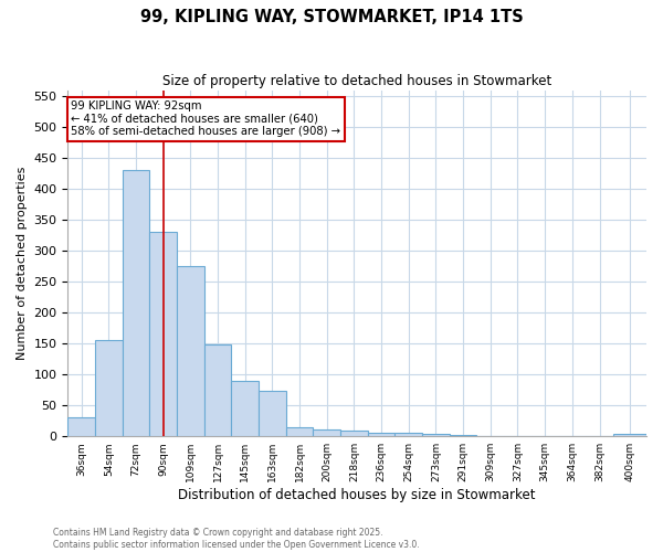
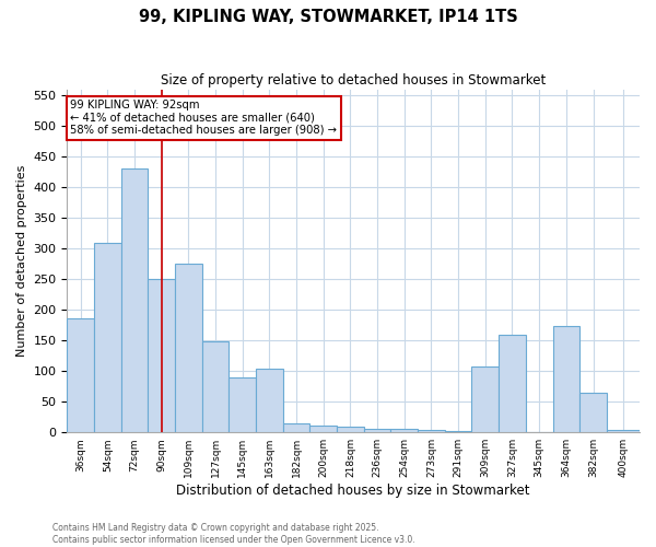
36sqm: 30 -> 186
54sqm: 155 -> 310
90sqm: 330 -> 250
163sqm: 73 -> 104
309sqm: 1 -> 108
327sqm: 1 -> 160
364sqm: 1 -> 174
382sqm: 1 -> 64
